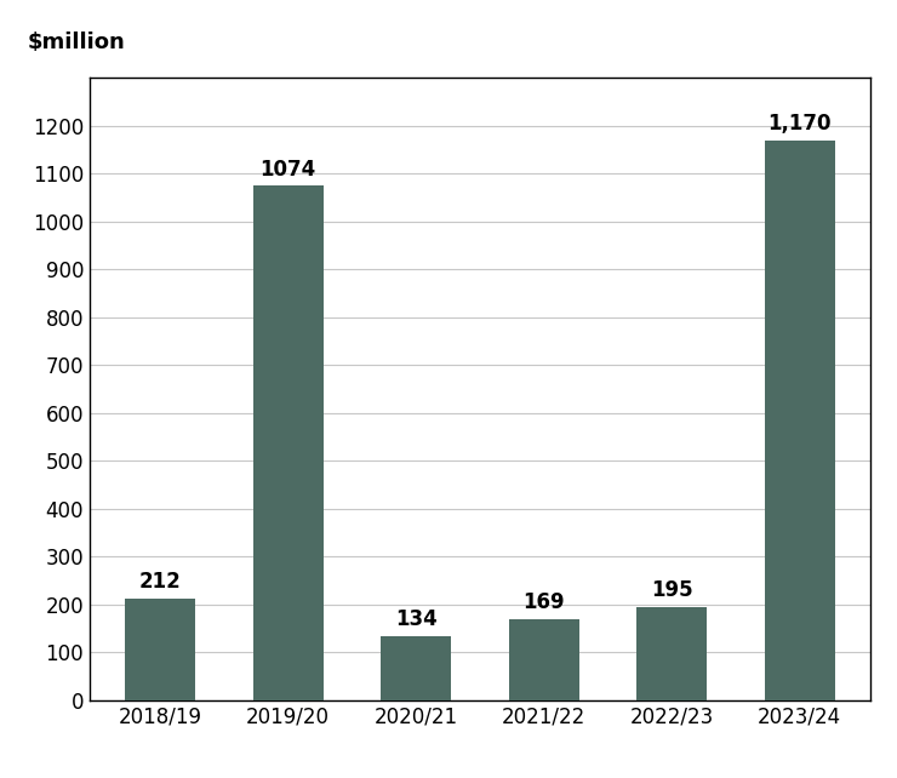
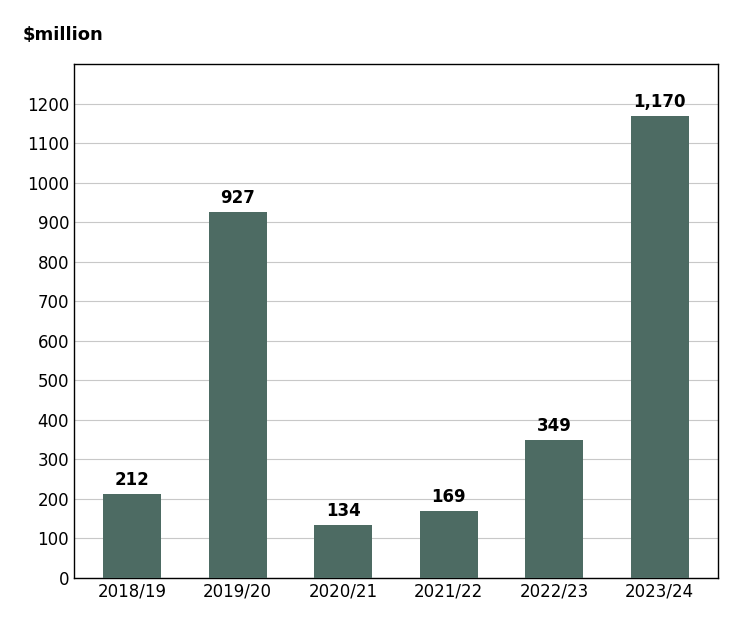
2019/20: 1074 -> 927
2022/23: 195 -> 349
